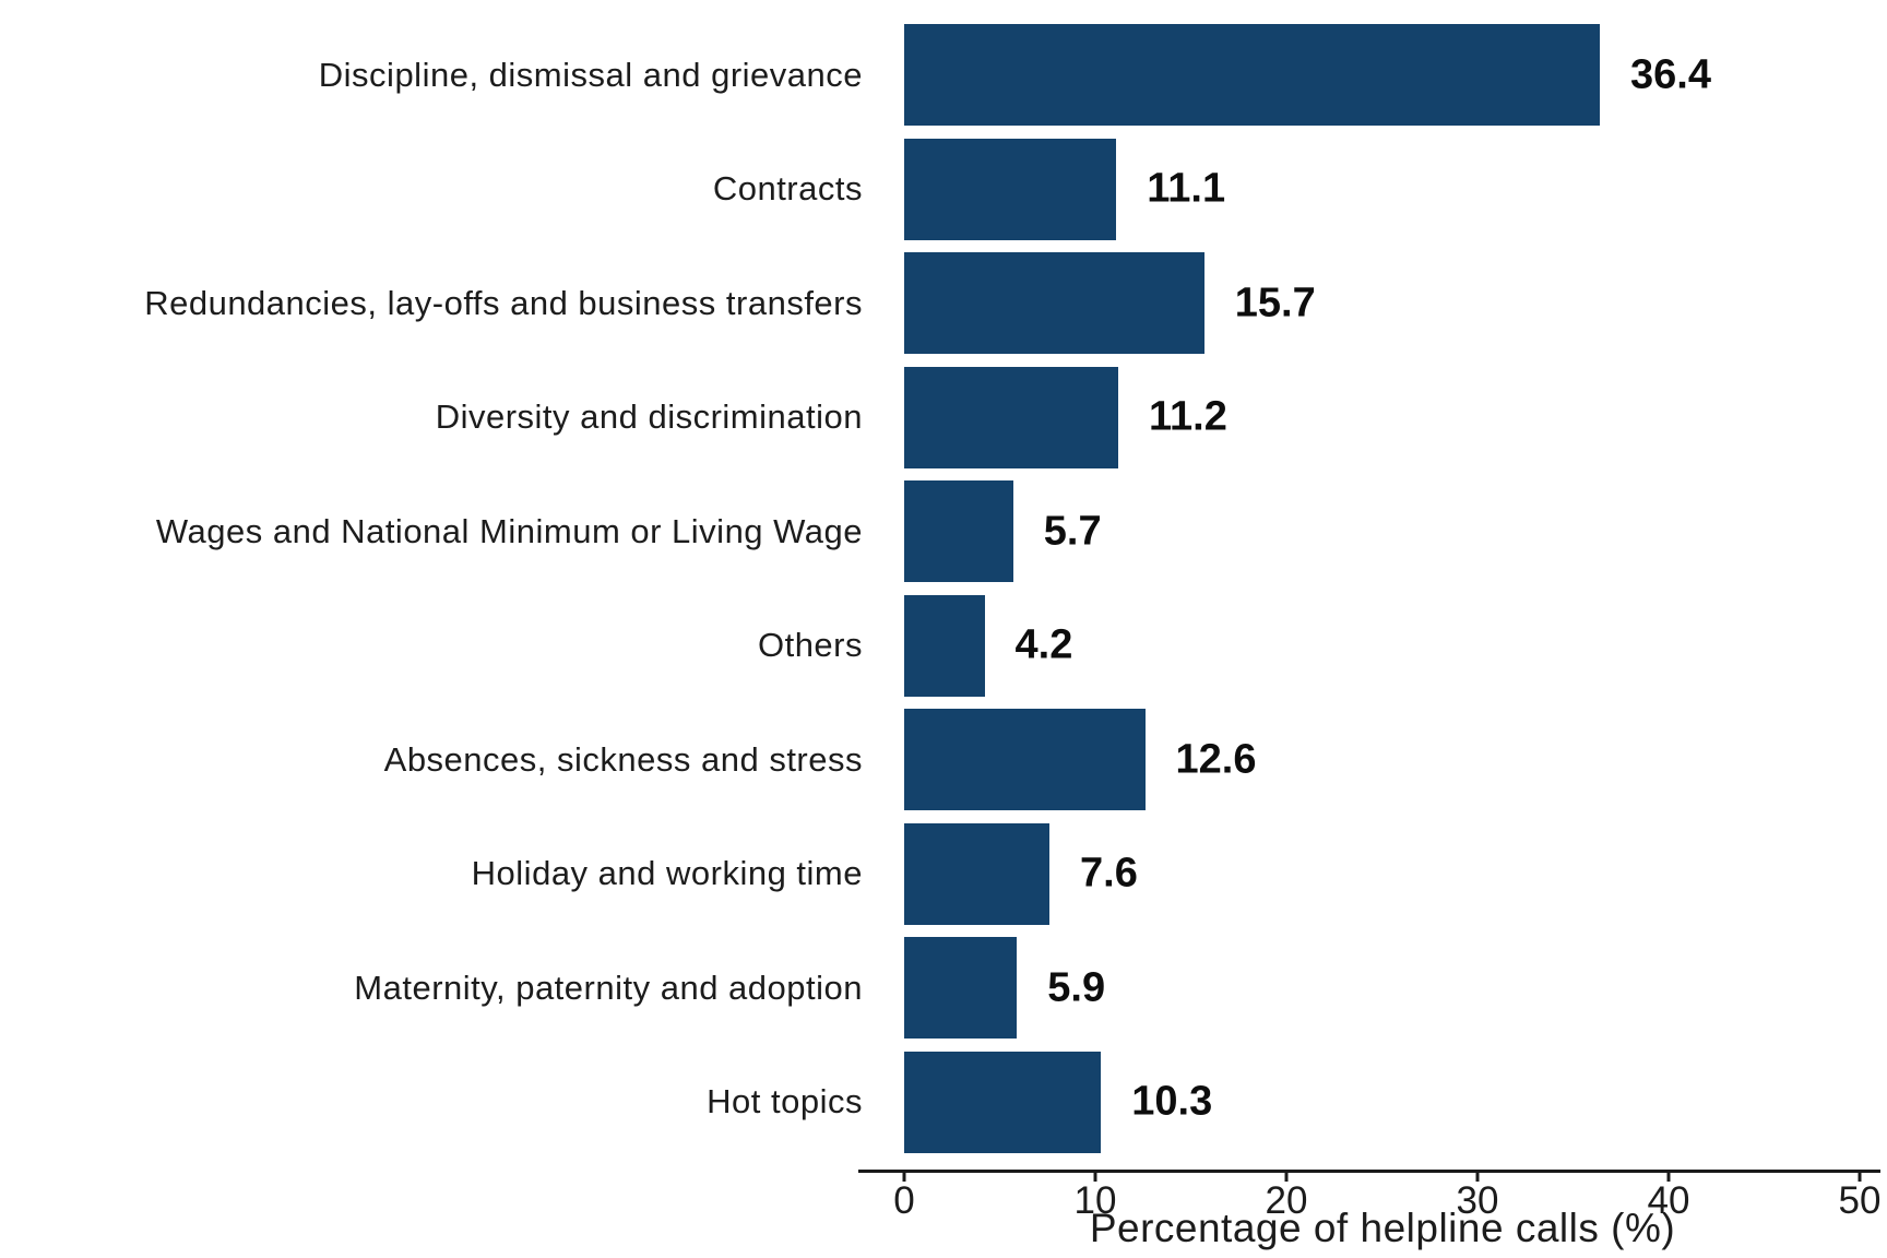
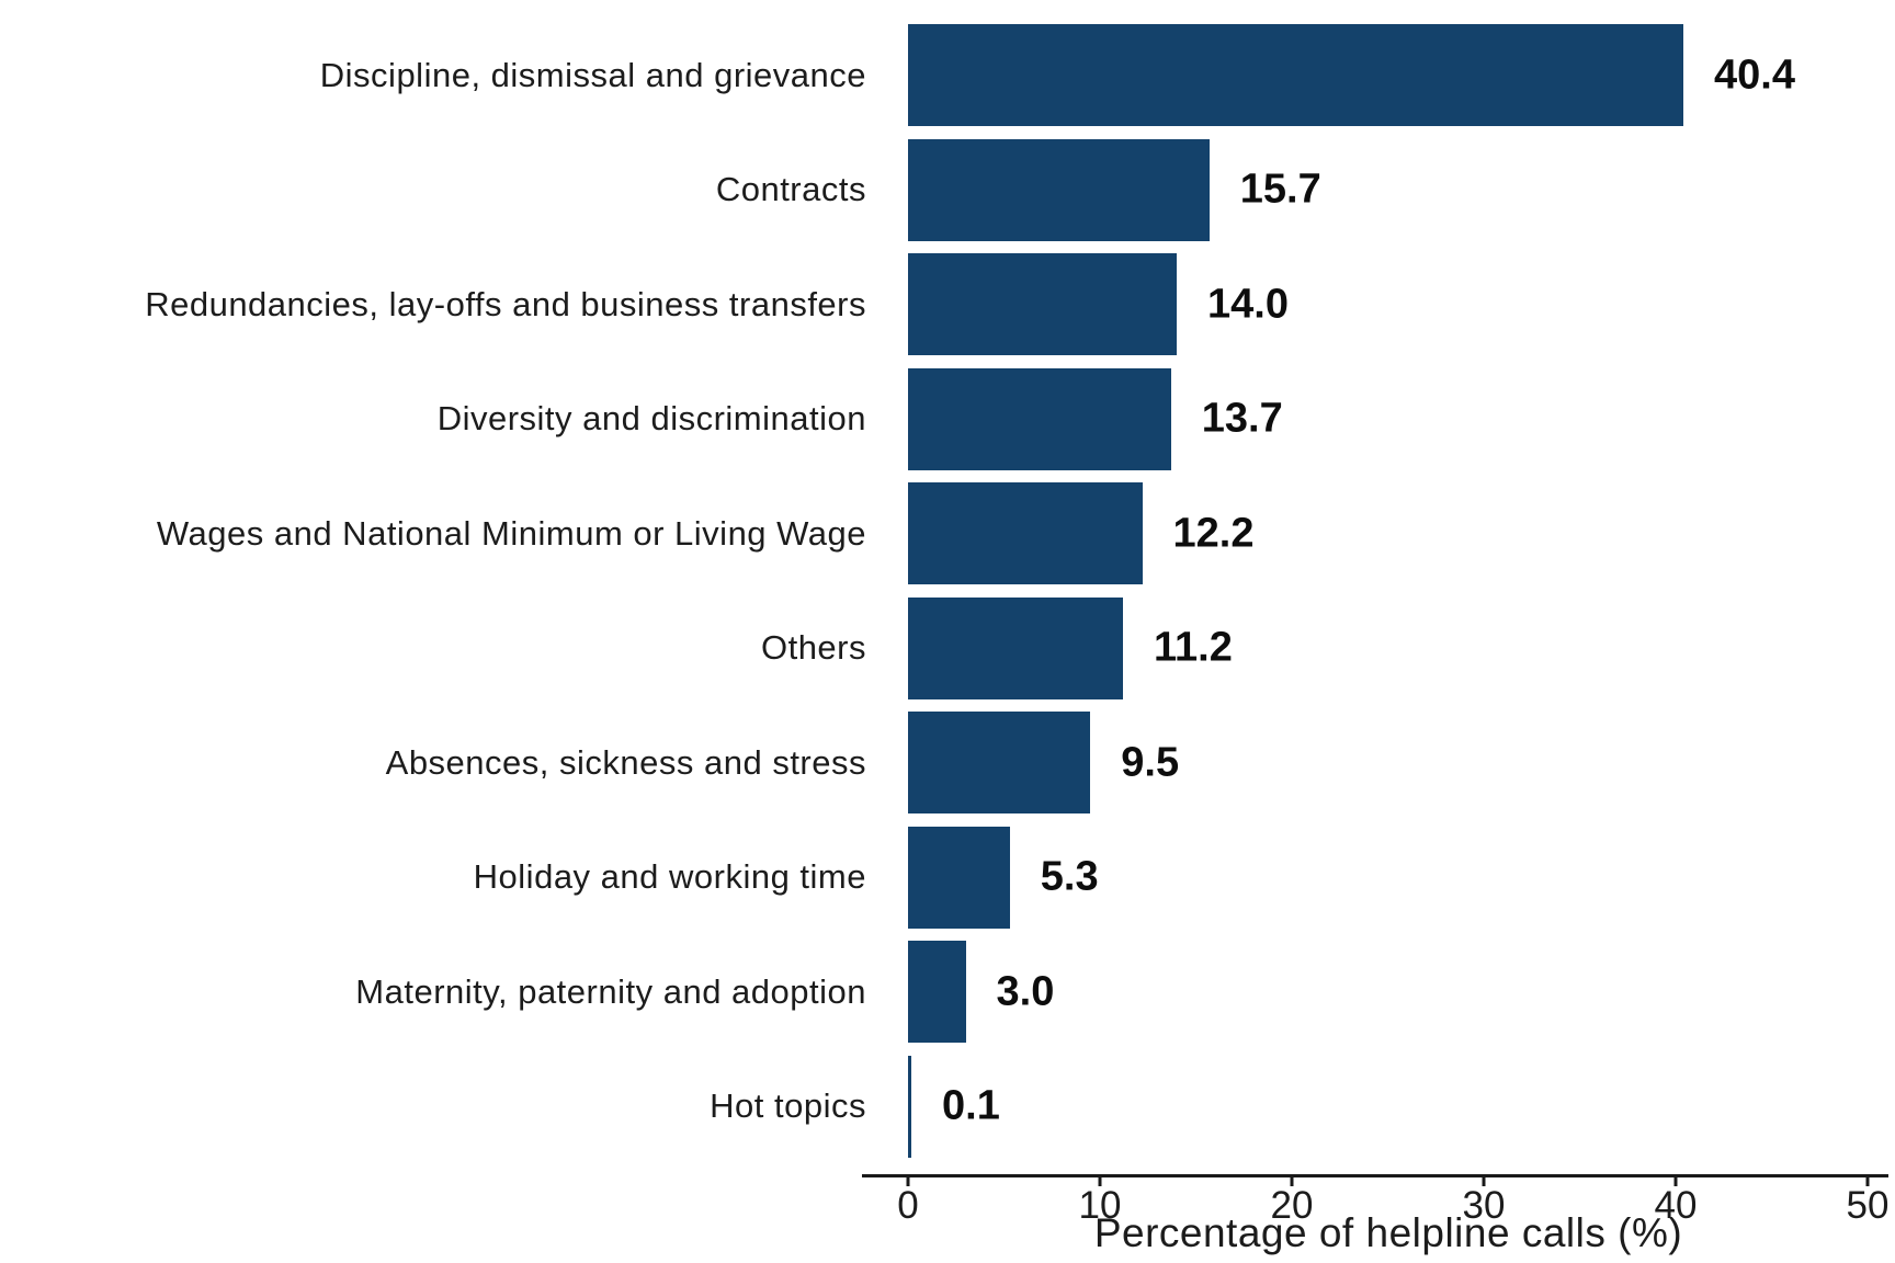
Discipline, dismissal and grievance: 36.4 -> 40.4
Contracts: 11.1 -> 15.7
Redundancies, lay-offs and business transfers: 15.7 -> 14.0
Diversity and discrimination: 11.2 -> 13.7
Wages and National Minimum or Living Wage: 5.7 -> 12.2
Others: 4.2 -> 11.2
Absences, sickness and stress: 12.6 -> 9.5
Holiday and working time: 7.6 -> 5.3
Maternity, paternity and adoption: 5.9 -> 3.0
Hot topics: 10.3 -> 0.1
